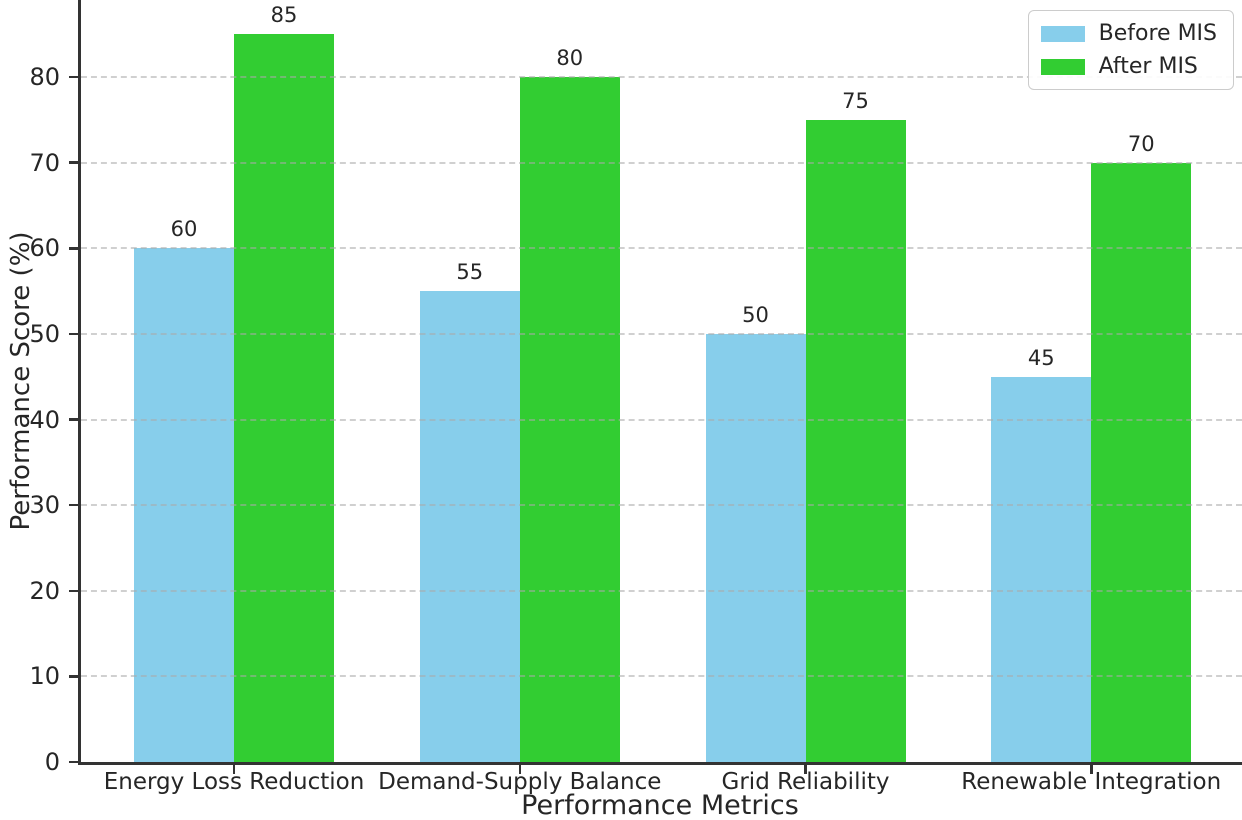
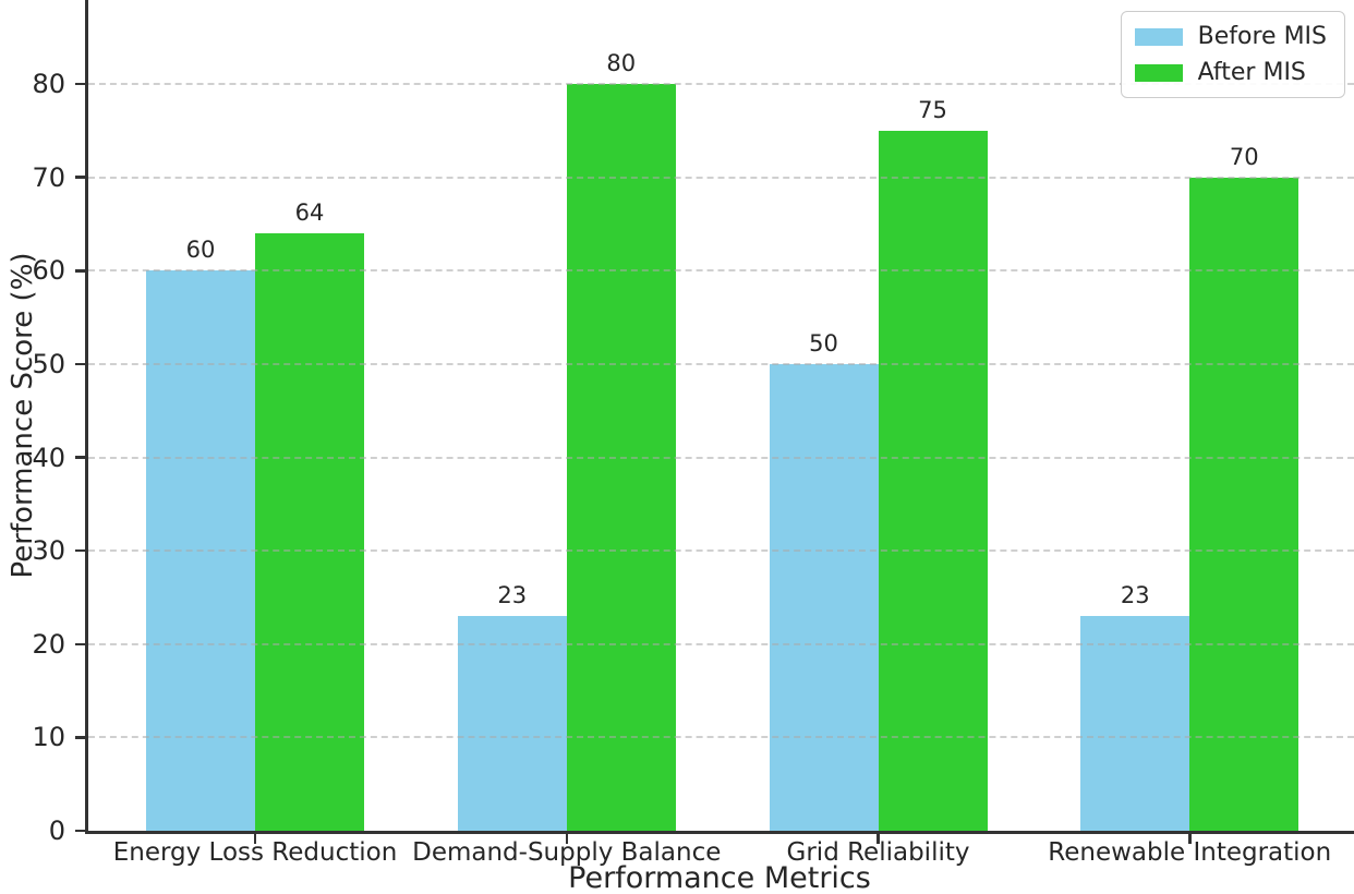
After MIS/Energy Loss Reduction: 85 -> 64
Before MIS/Demand-Supply Balance: 55 -> 23
Before MIS/Renewable Integration: 45 -> 23
